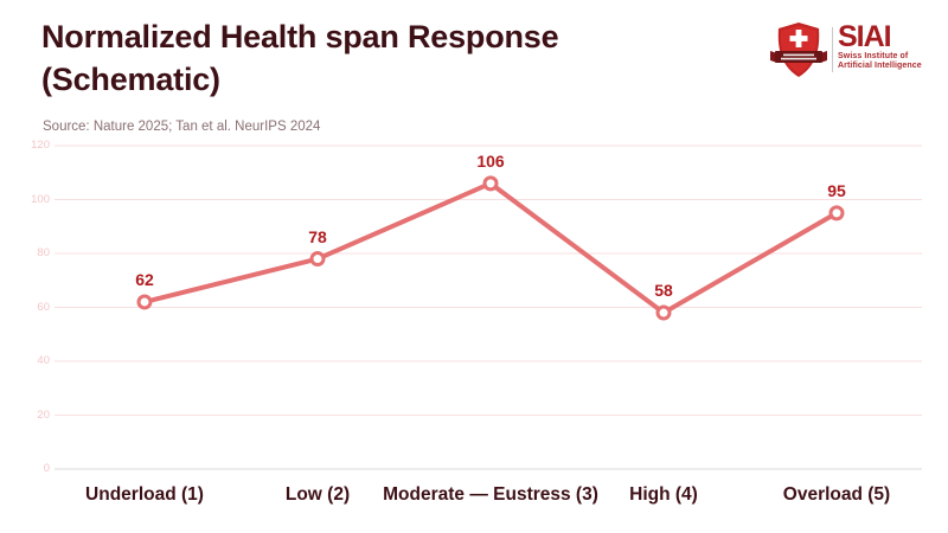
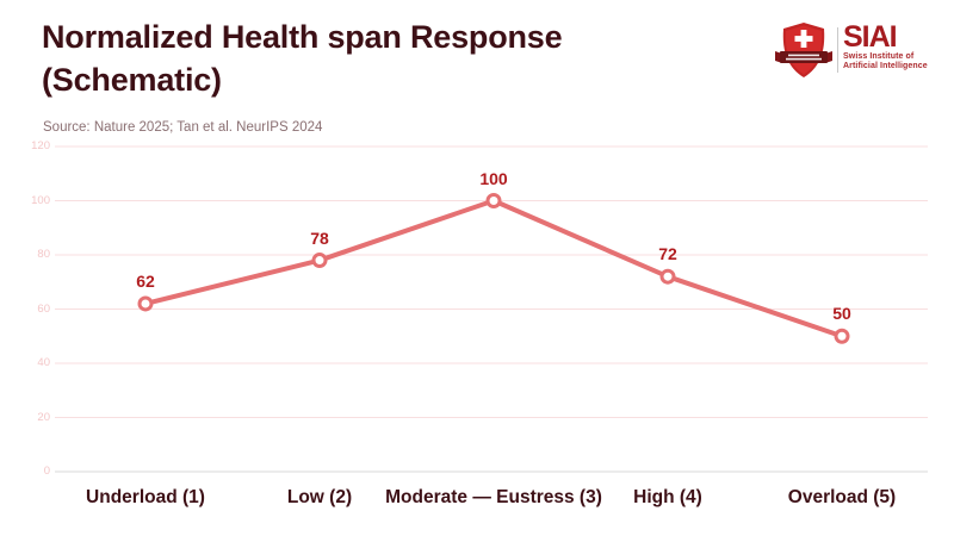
Moderate — Eustress (3): 106 -> 100
High (4): 58 -> 72
Overload (5): 95 -> 50
